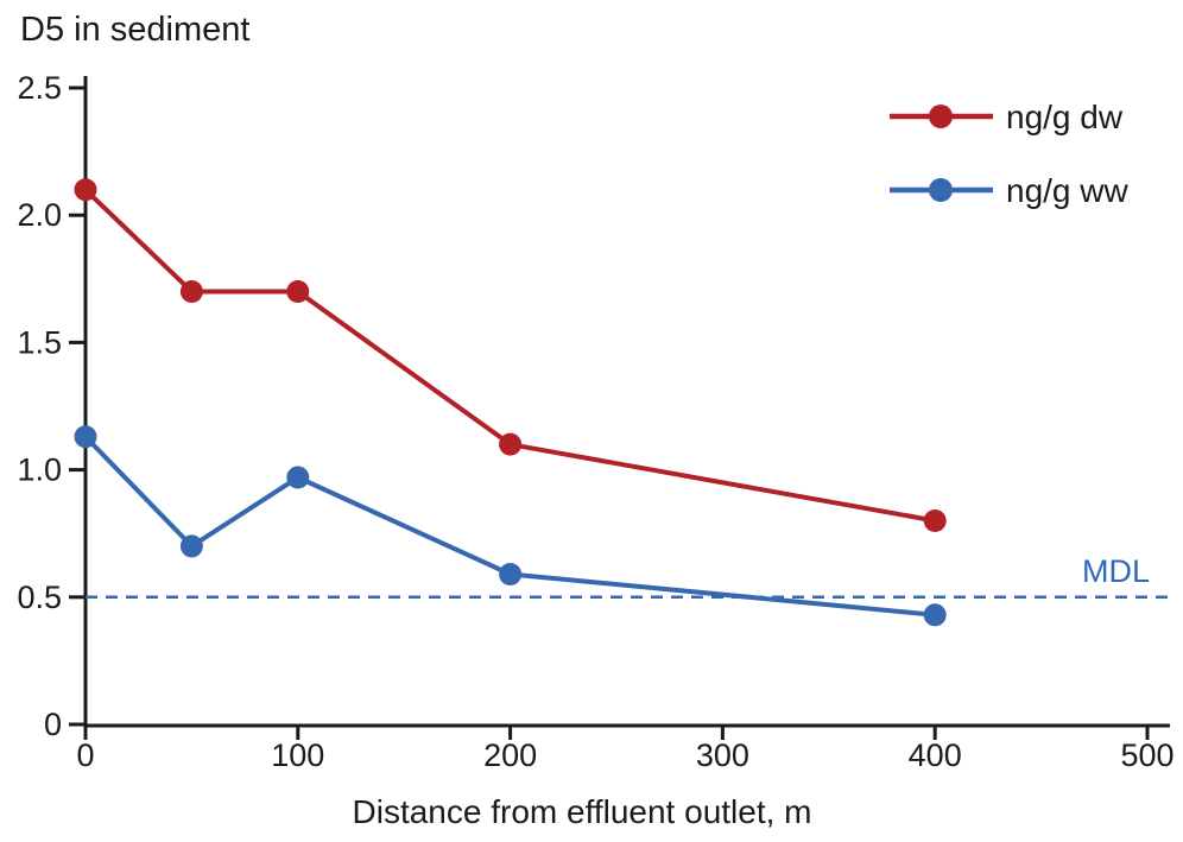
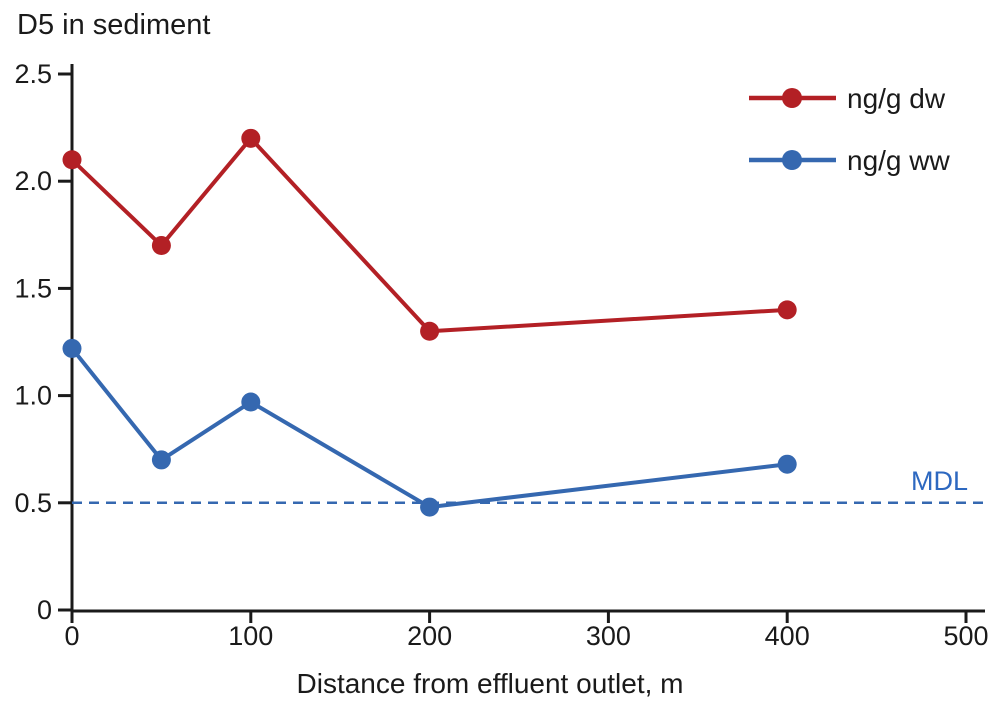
ng/g ww/0: 1.13 -> 1.22
ng/g dw/100: 1.7 -> 2.2
ng/g dw/200: 1.1 -> 1.3
ng/g ww/200: 0.59 -> 0.48
ng/g dw/400: 0.8 -> 1.4
ng/g ww/400: 0.43 -> 0.68
